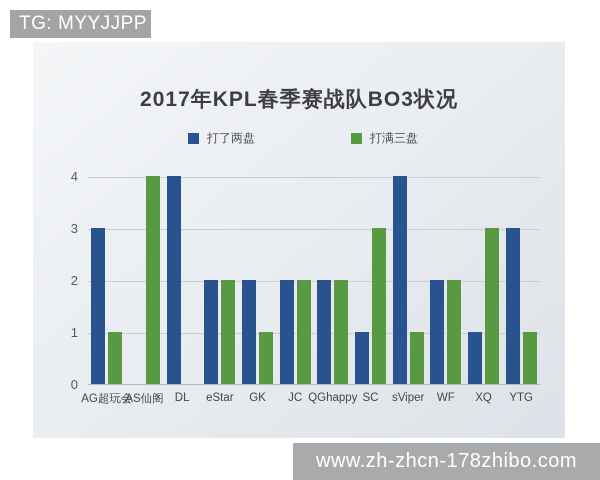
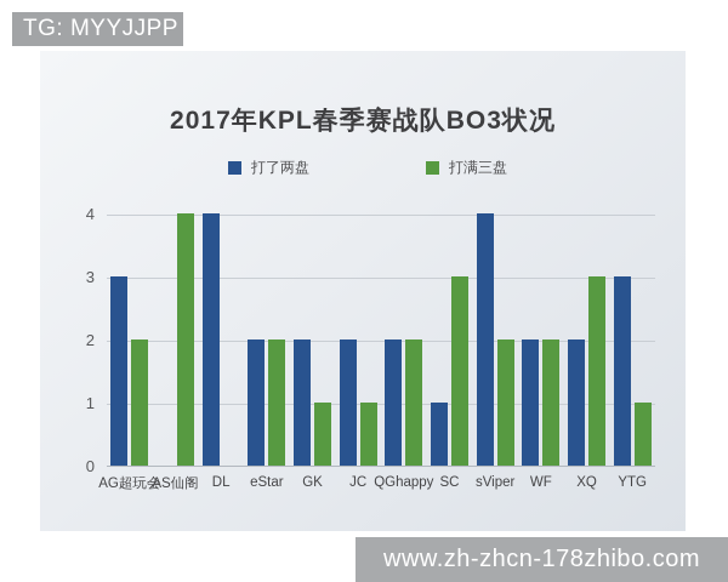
打满三盘/AG超玩会: 1 -> 2
打满三盘/JC: 2 -> 1
打满三盘/sViper: 1 -> 2
打了两盘/XQ: 1 -> 2
